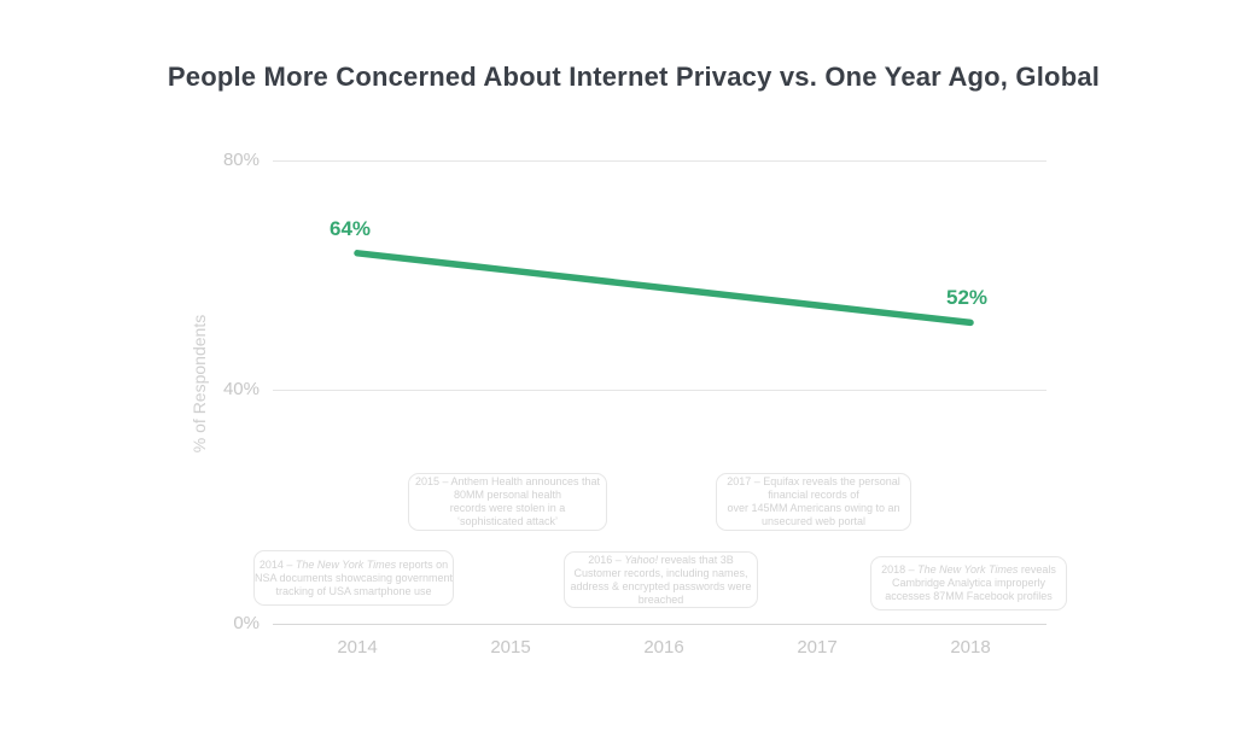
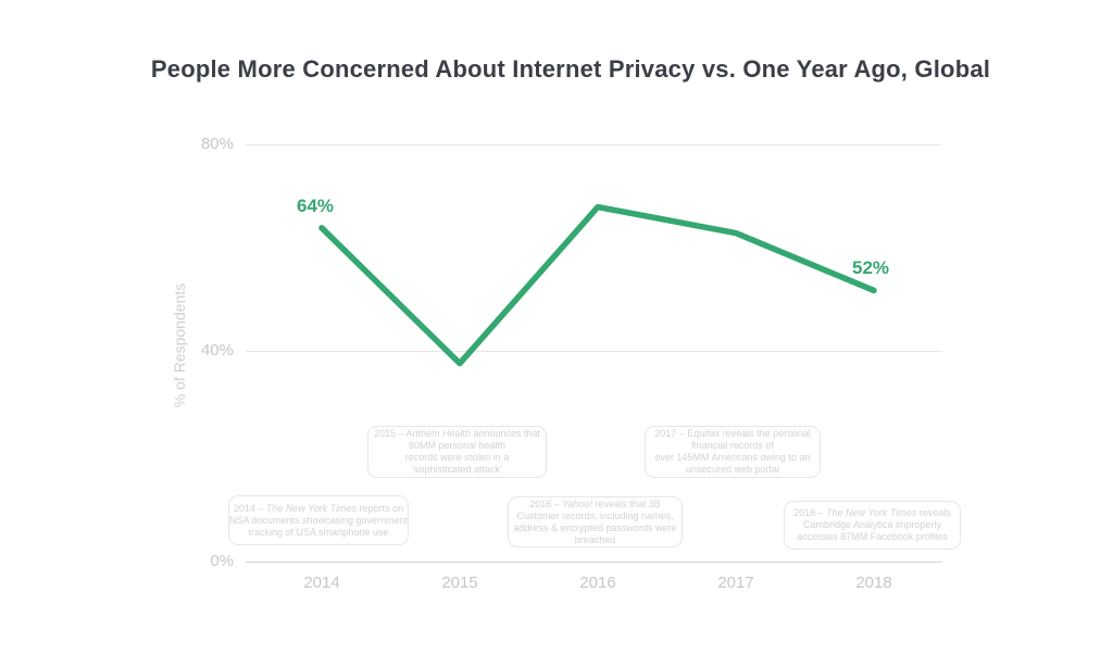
2015: 61% -> 38%
2016: 58% -> 68%
2017: 55% -> 63%
